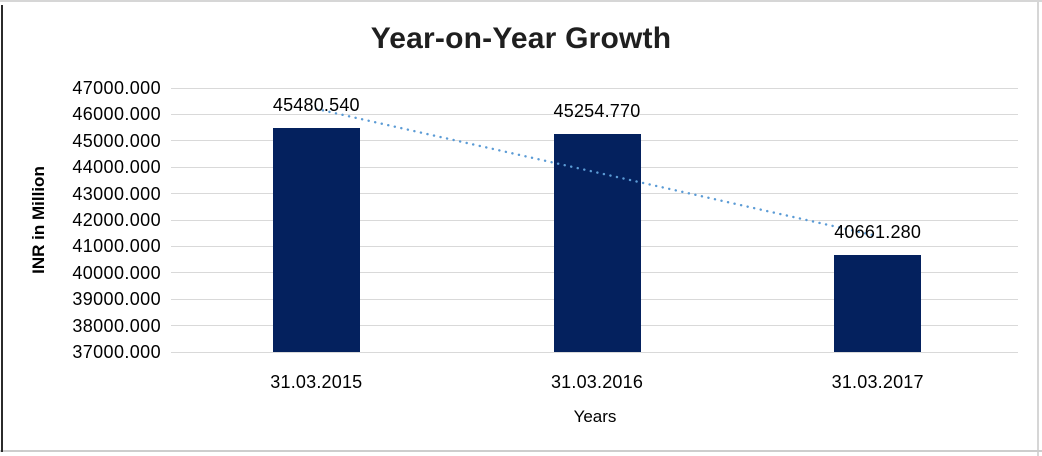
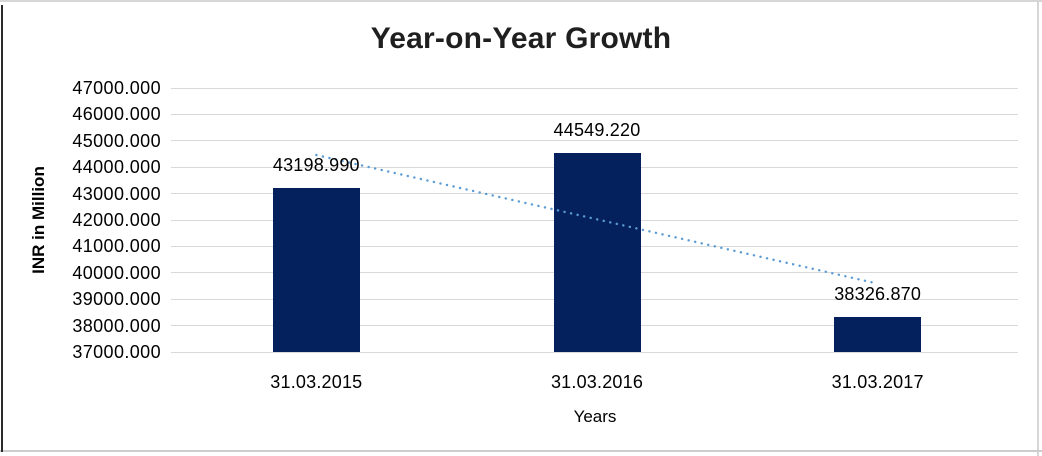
31.03.2015: 45480.540 -> 43198.990
31.03.2016: 45254.770 -> 44549.220
31.03.2017: 40661.280 -> 38326.870
